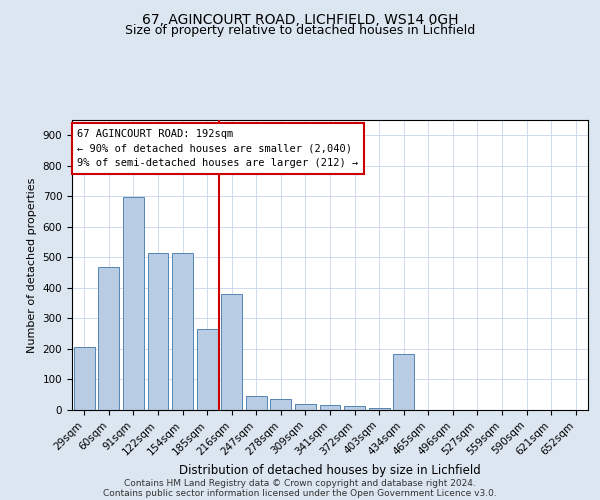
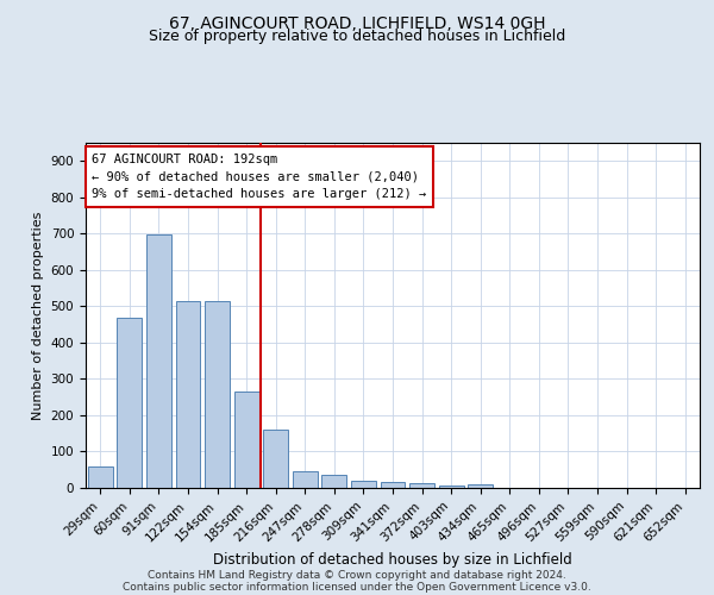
29sqm: 205 -> 60
216sqm: 380 -> 160
434sqm: 185 -> 10
